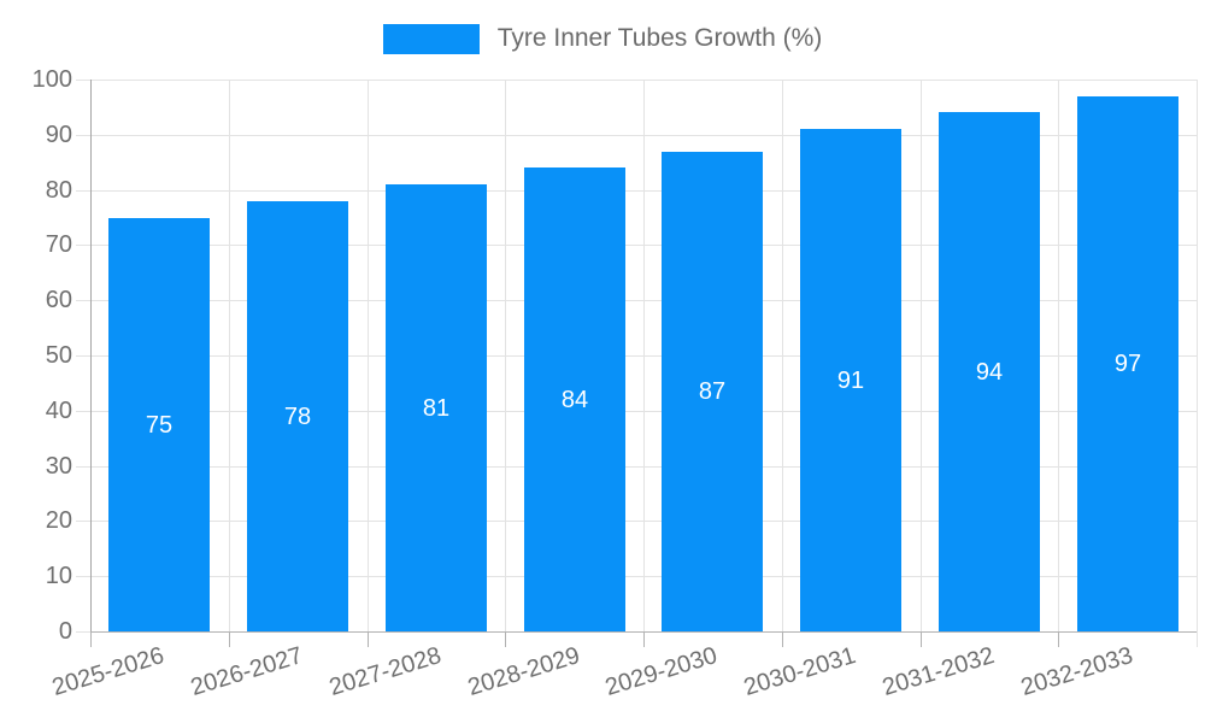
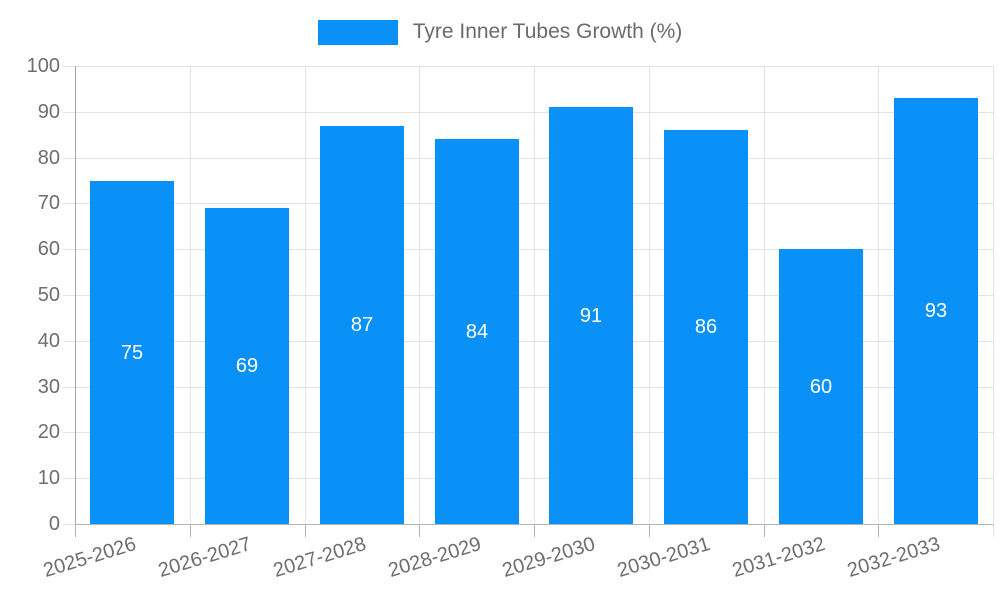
2026-2027: 78 -> 69
2027-2028: 81 -> 87
2029-2030: 87 -> 91
2030-2031: 91 -> 86
2031-2032: 94 -> 60
2032-2033: 97 -> 93
